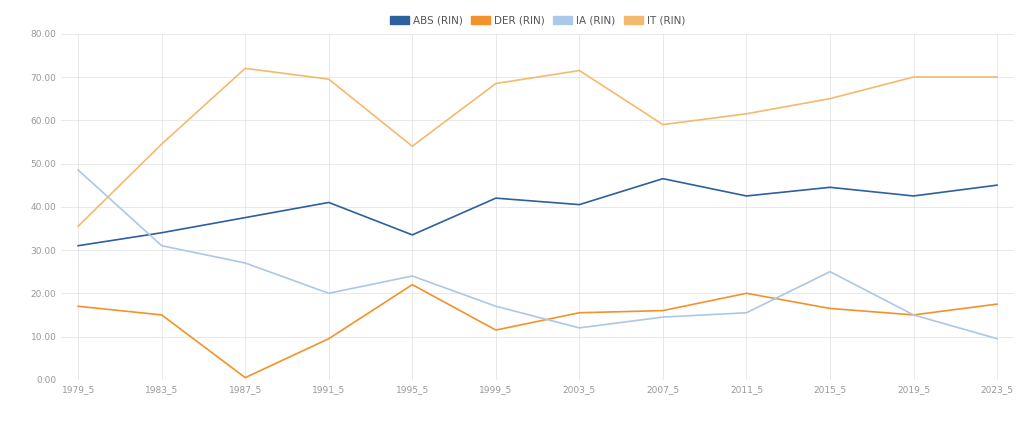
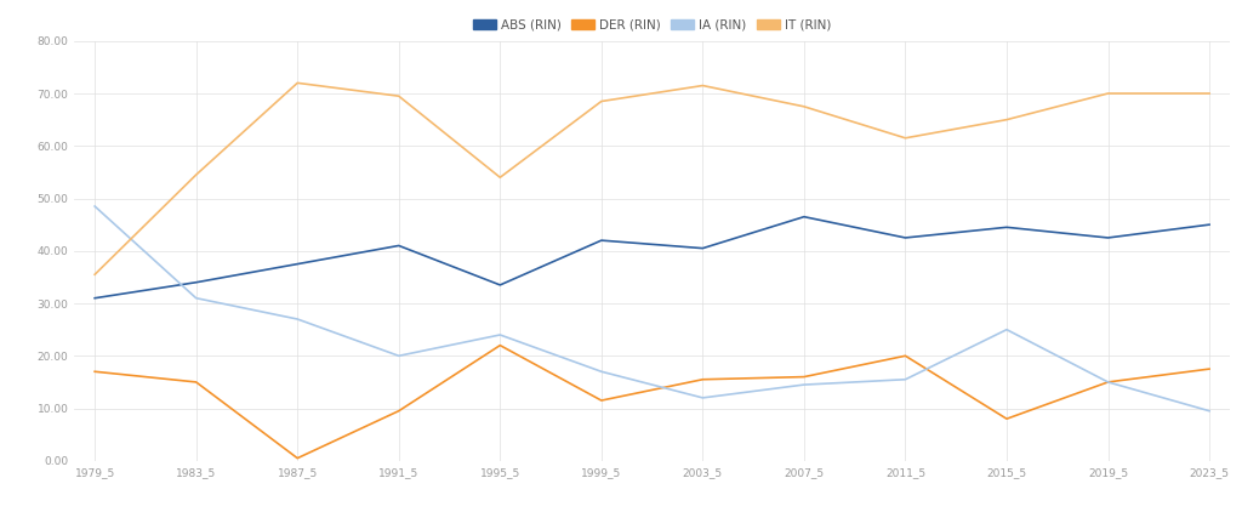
IT (RIN)/2007_5: 59.0 -> 67.5
DER (RIN)/2015_5: 16.5 -> 8.0
